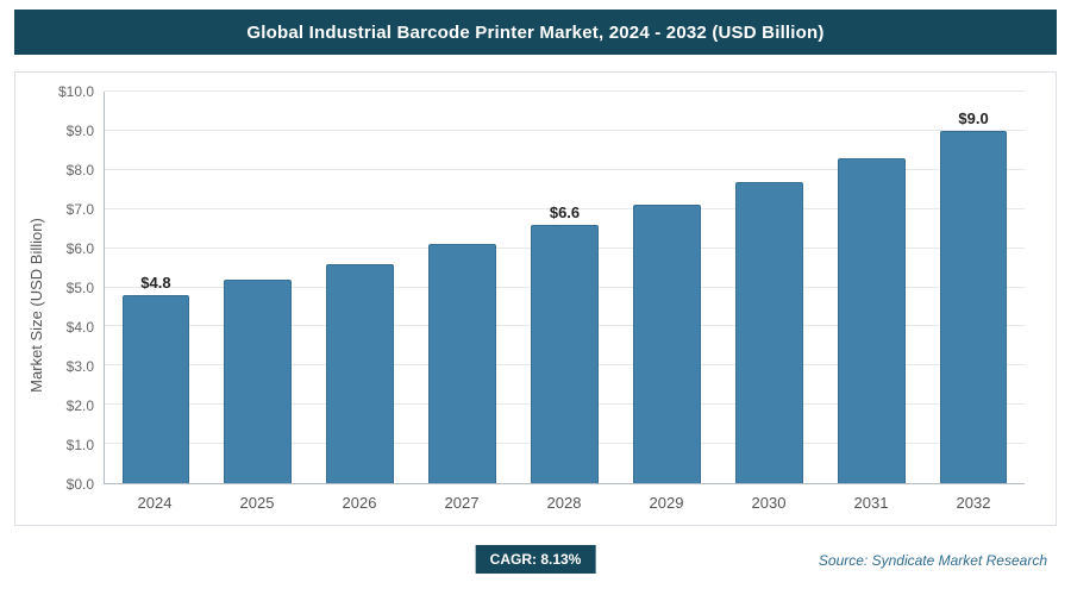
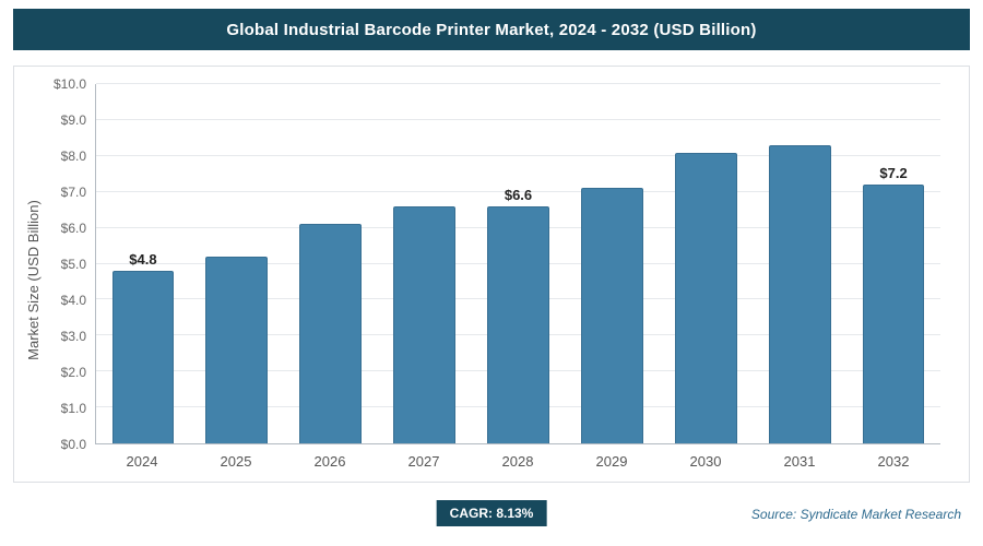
2026: $5.6 -> $6.1
2027: $6.1 -> $6.6
2030: $7.7 -> $8.1
2032: $9.0 -> $7.2
